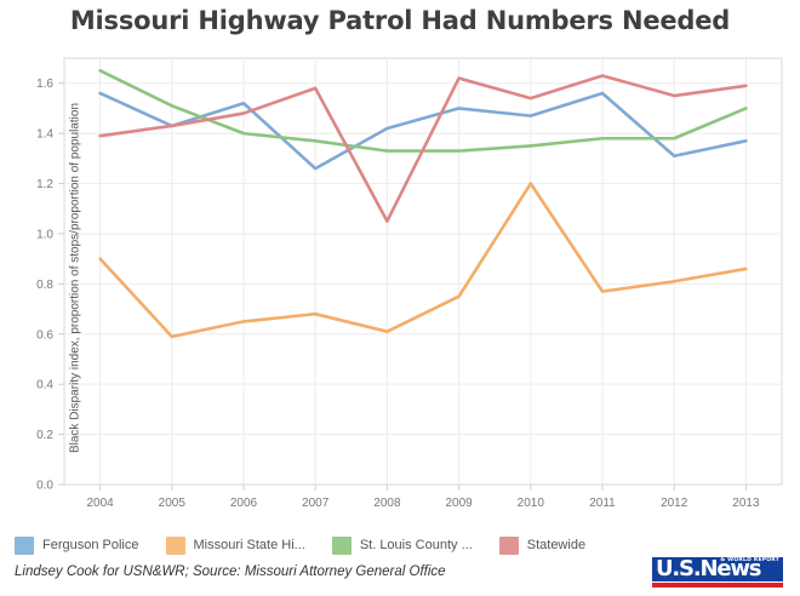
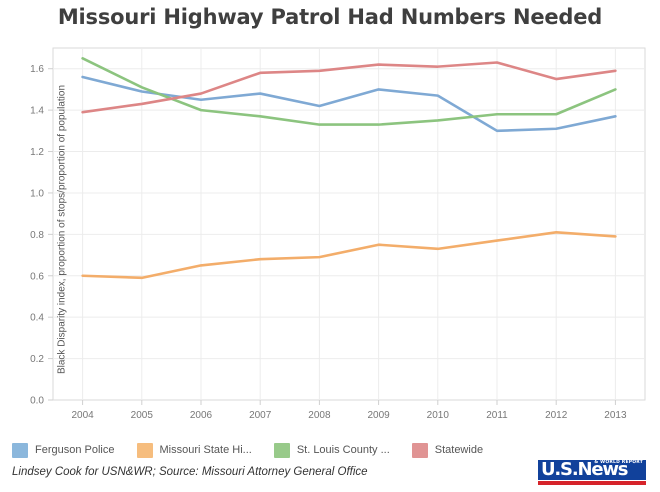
Missouri State Hi.../2004: 0.90 -> 0.60
Ferguson Police/2005: 1.43 -> 1.49
Ferguson Police/2006: 1.52 -> 1.45
Ferguson Police/2007: 1.26 -> 1.48
Missouri State Hi.../2008: 0.61 -> 0.69
Statewide/2008: 1.05 -> 1.59
Missouri State Hi.../2010: 1.20 -> 0.73
Statewide/2010: 1.54 -> 1.61
Ferguson Police/2011: 1.56 -> 1.30
Missouri State Hi.../2013: 0.86 -> 0.79
